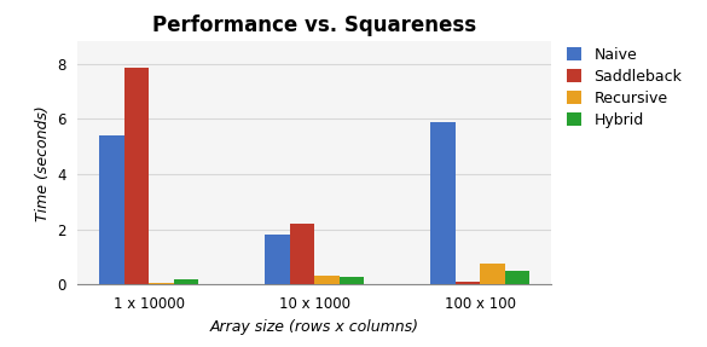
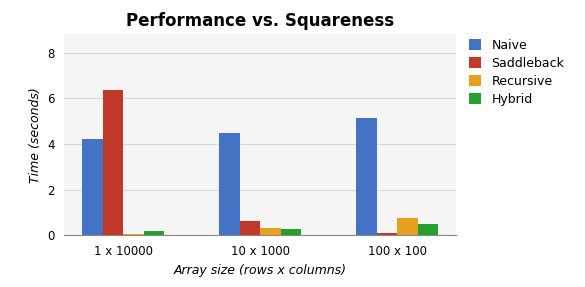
Naive/1 x 10000: 5.40 -> 4.20
Saddleback/1 x 10000: 7.85 -> 6.35
Naive/10 x 1000: 1.80 -> 4.50
Saddleback/10 x 1000: 2.20 -> 0.65
Naive/100 x 100: 5.90 -> 5.15
